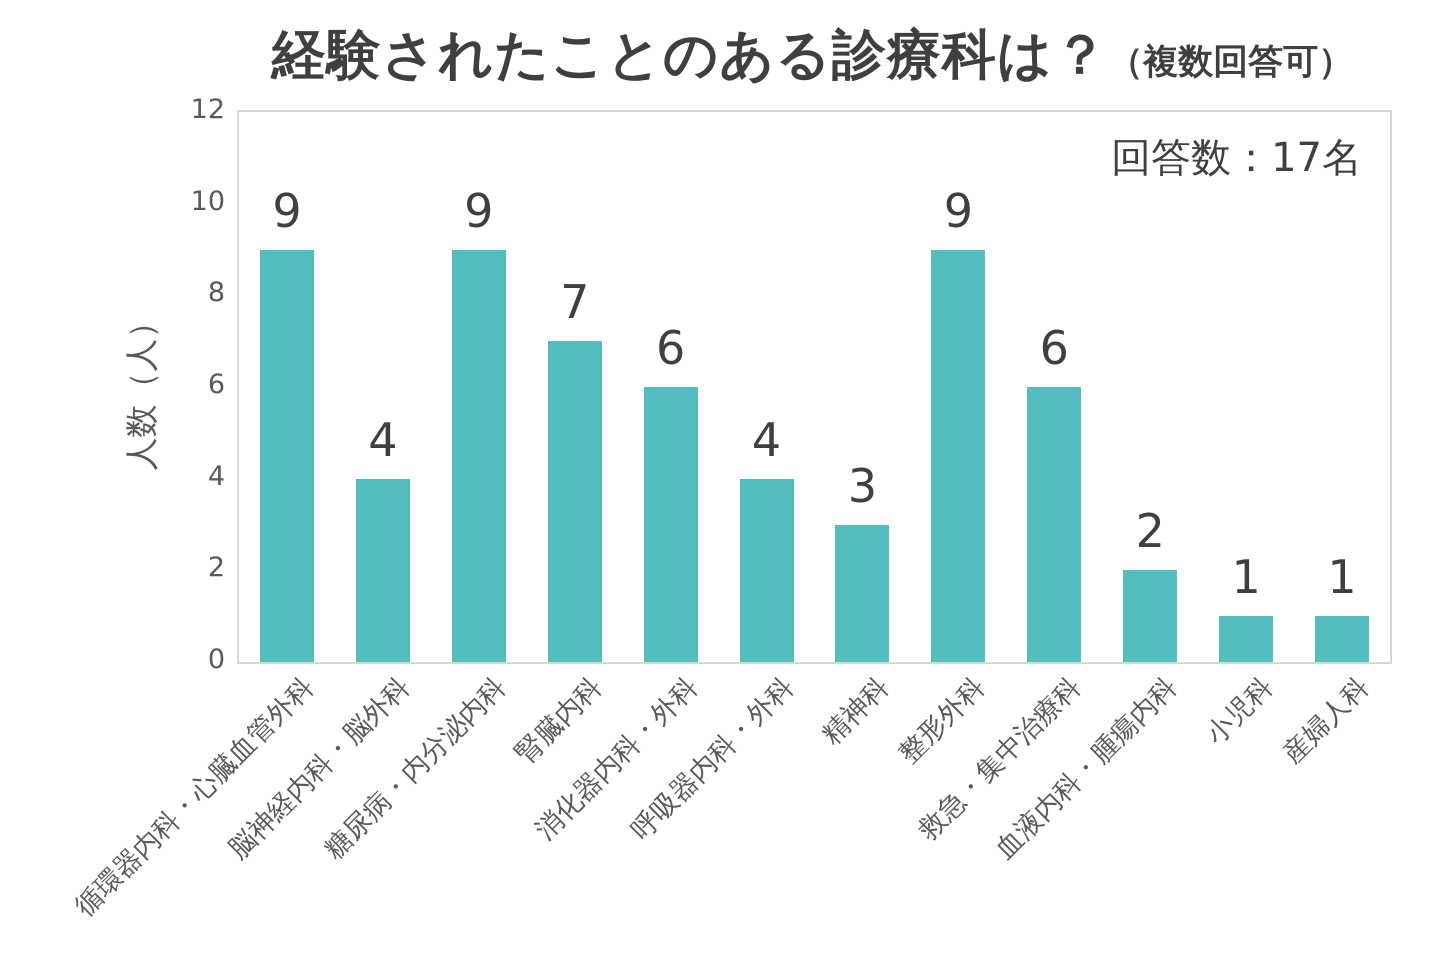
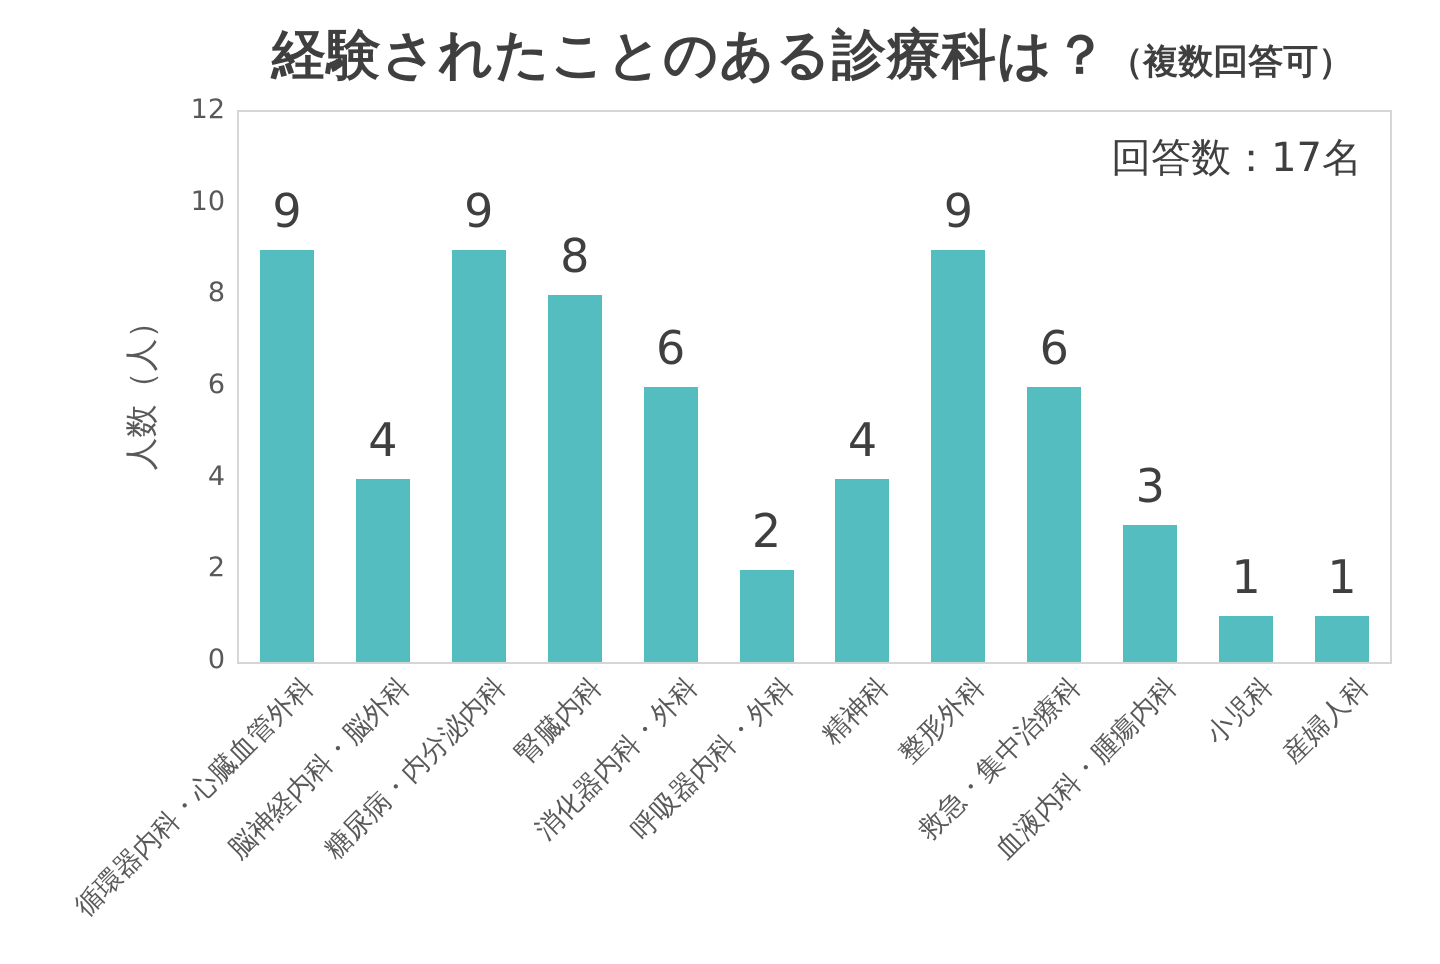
腎臓内科: 7 -> 8
呼吸器内科・外科: 4 -> 2
精神科: 3 -> 4
血液内科・腫瘍内科: 2 -> 3
